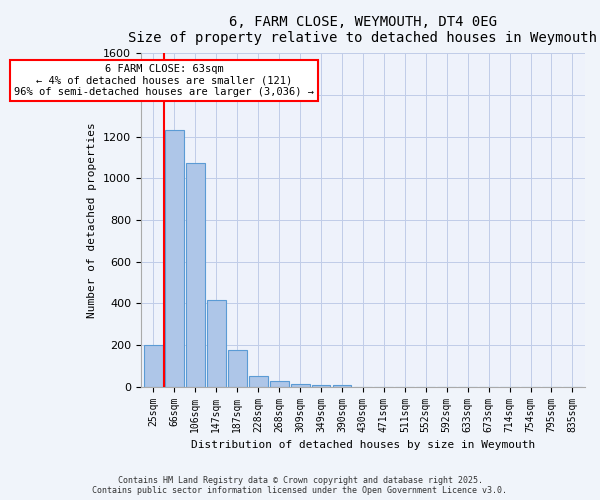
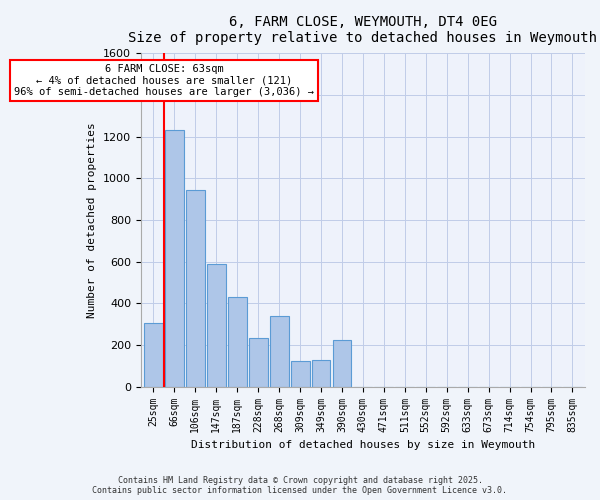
25sqm: 200 -> 305
106sqm: 1075 -> 945
147sqm: 415 -> 590
187sqm: 175 -> 430
228sqm: 50 -> 235
268sqm: 25 -> 340
309sqm: 15 -> 125
349sqm: 10 -> 130
390sqm: 10 -> 225
